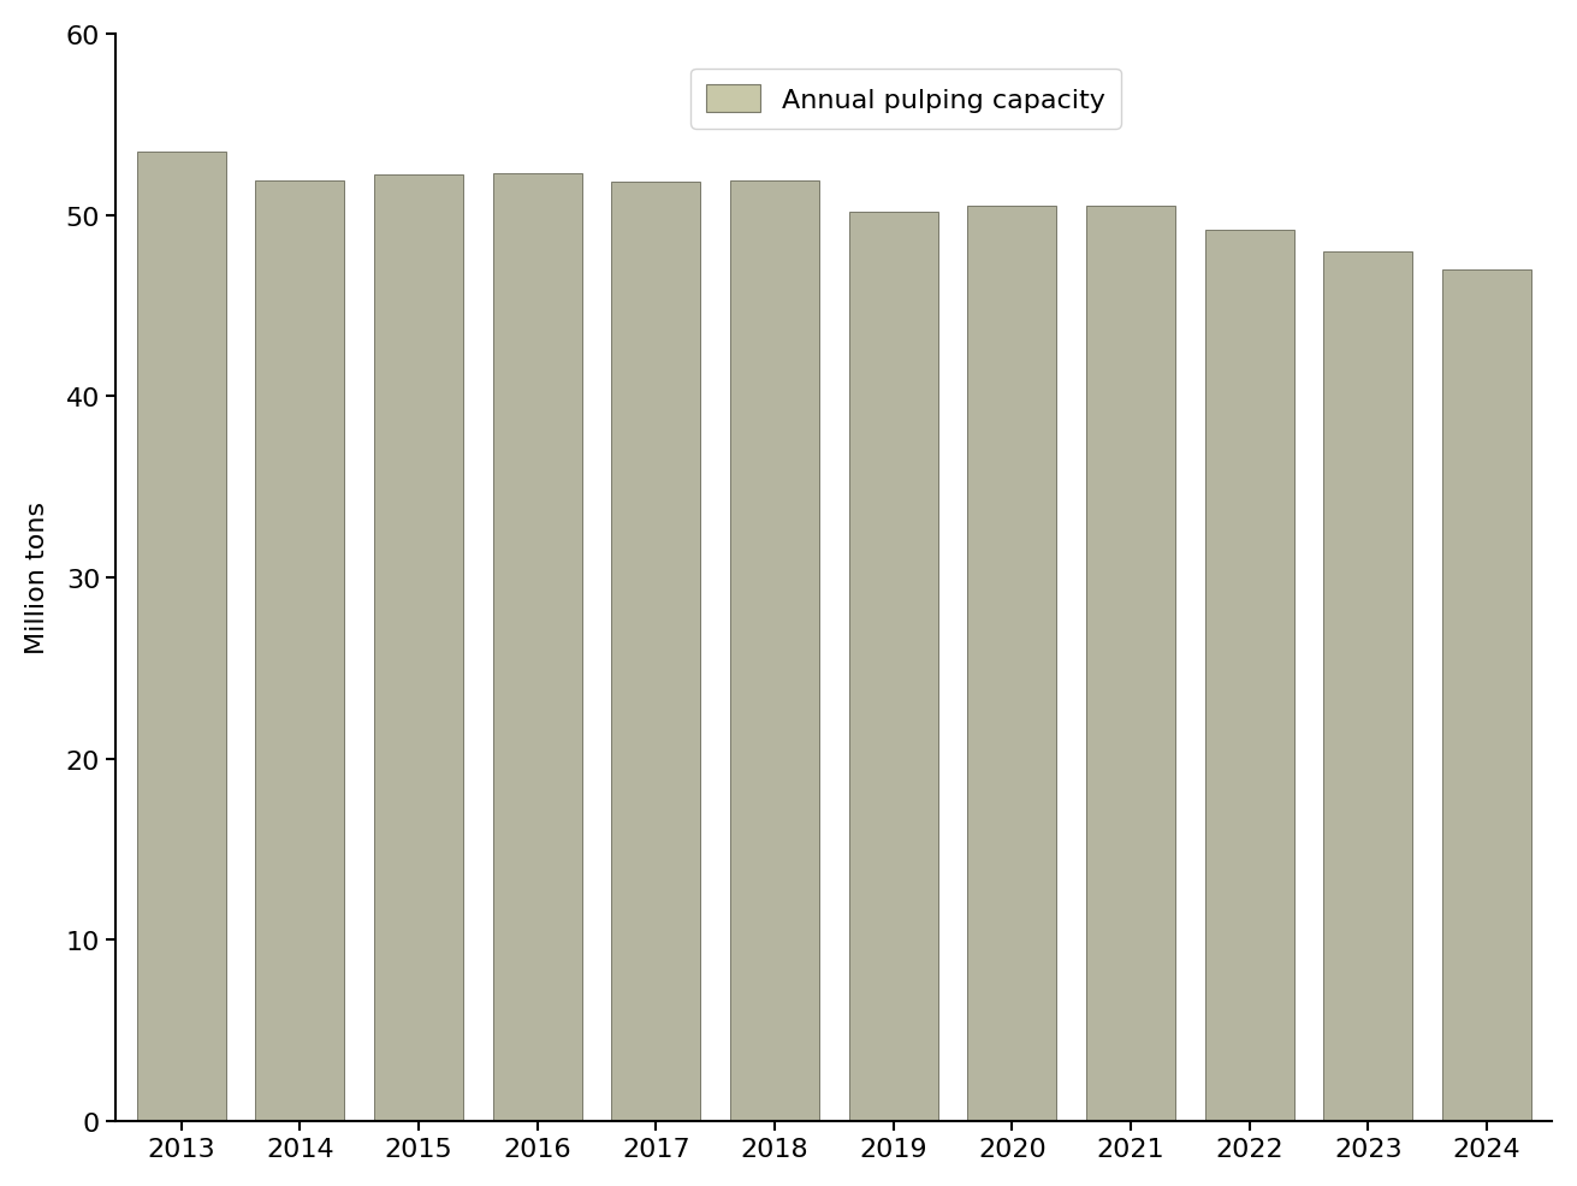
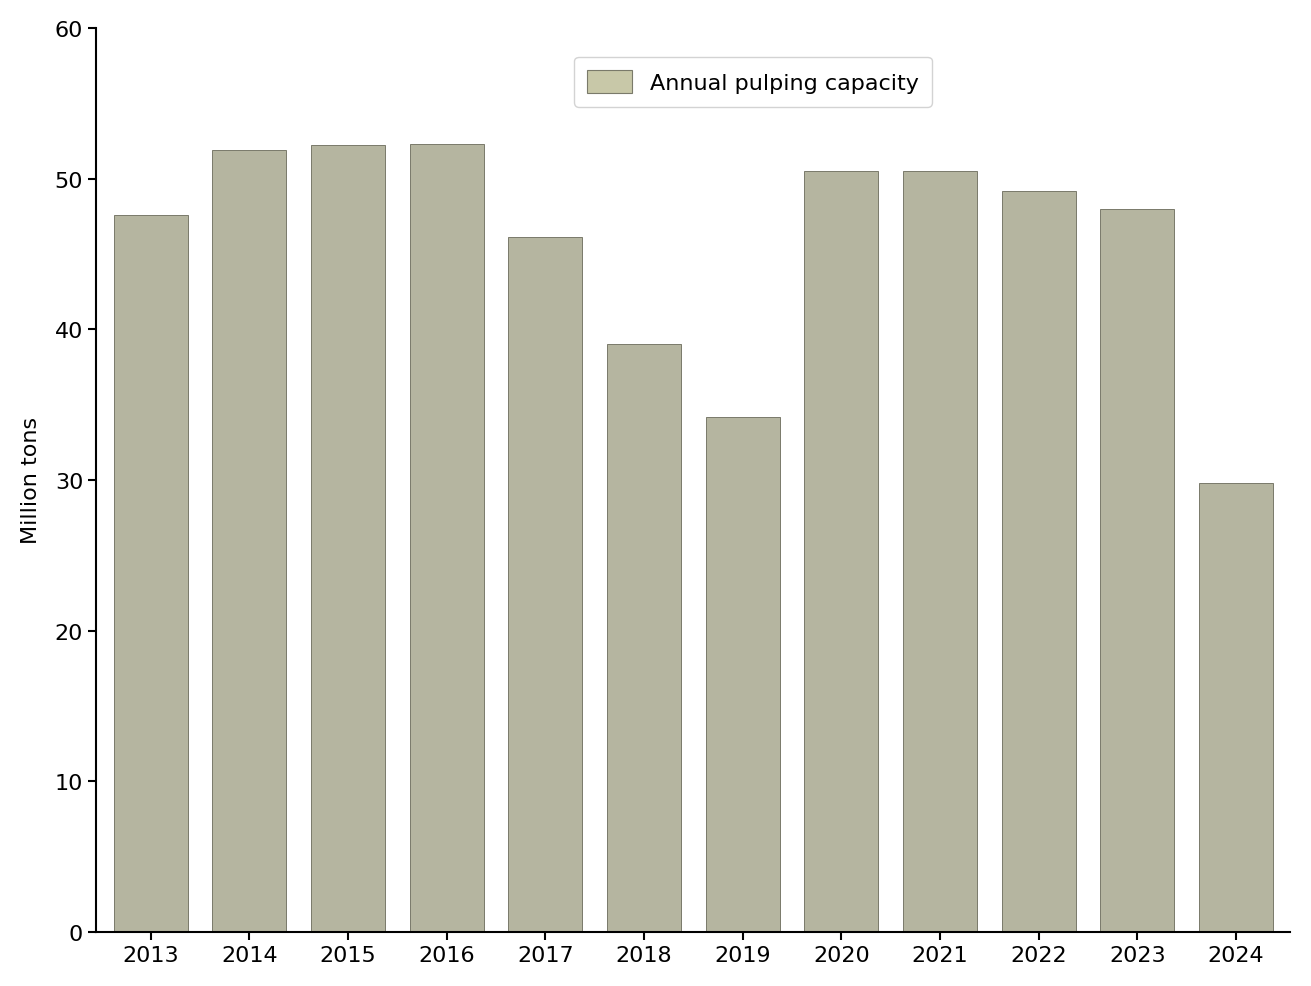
2013: 53.5 -> 47.6
2017: 51.8 -> 46.1
2018: 51.9 -> 39.0
2019: 50.2 -> 34.2
2024: 47.0 -> 29.8
